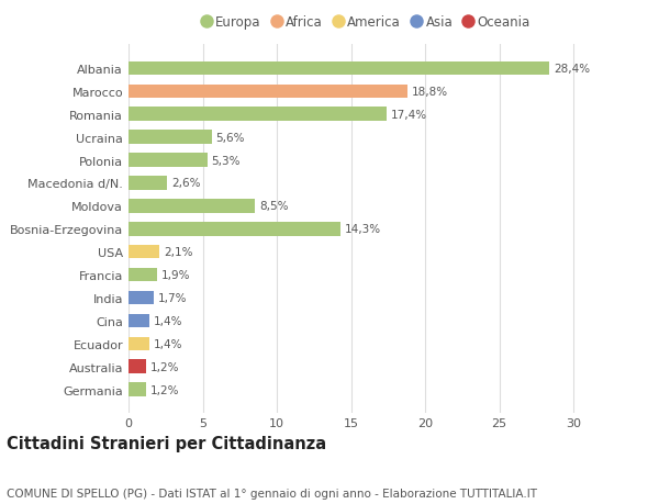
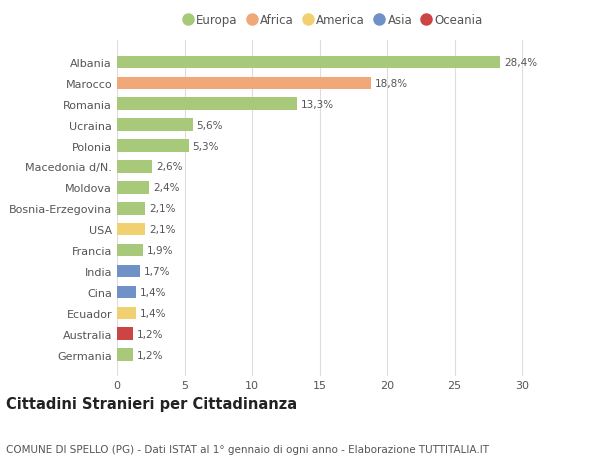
Romania: 17,4% -> 13,3%
Moldova: 8,5% -> 2,4%
Bosnia-Erzegovina: 14,3% -> 2,1%
